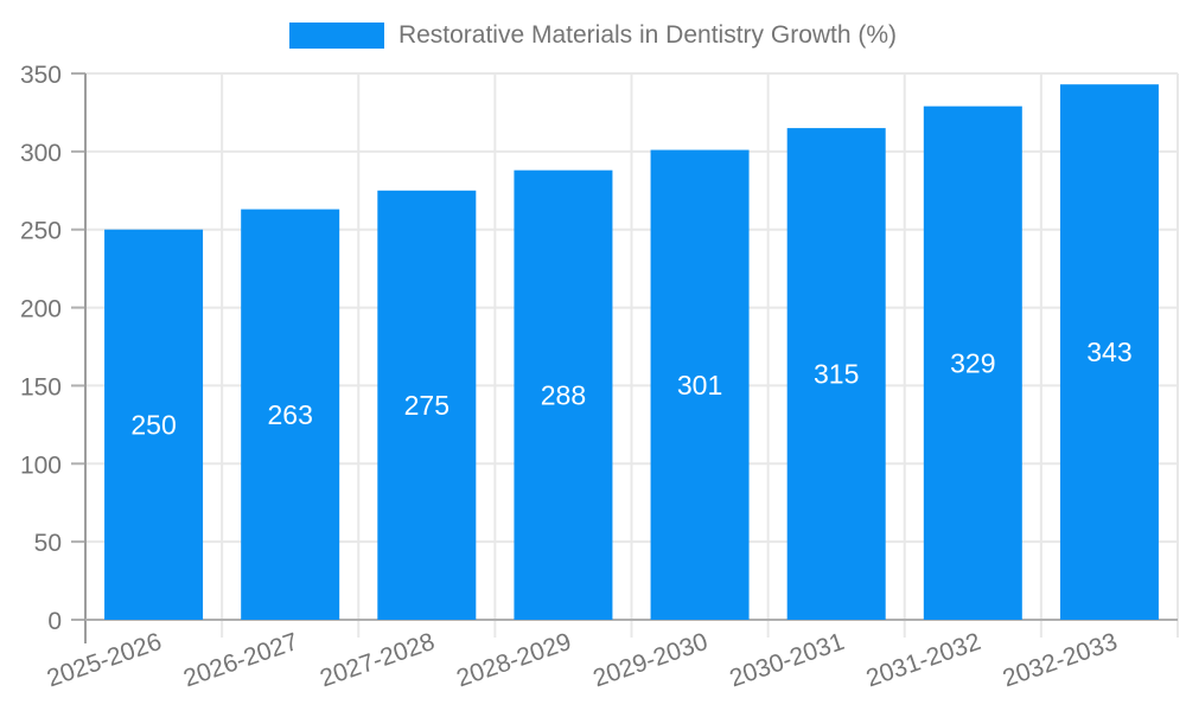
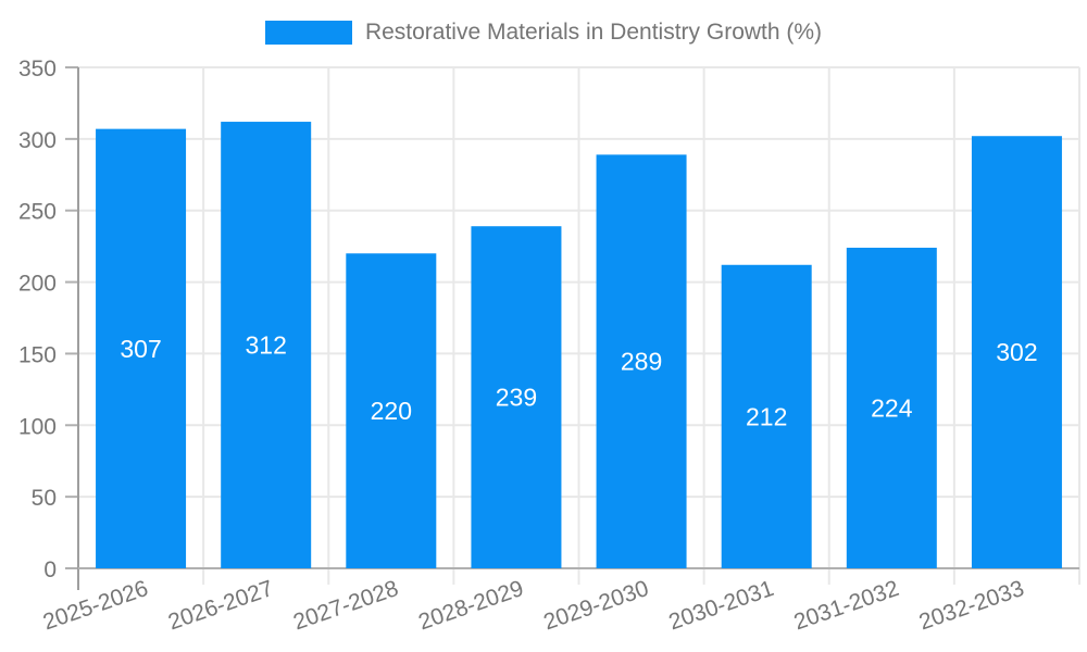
2025-2026: 250 -> 307
2026-2027: 263 -> 312
2027-2028: 275 -> 220
2028-2029: 288 -> 239
2029-2030: 301 -> 289
2030-2031: 315 -> 212
2031-2032: 329 -> 224
2032-2033: 343 -> 302
